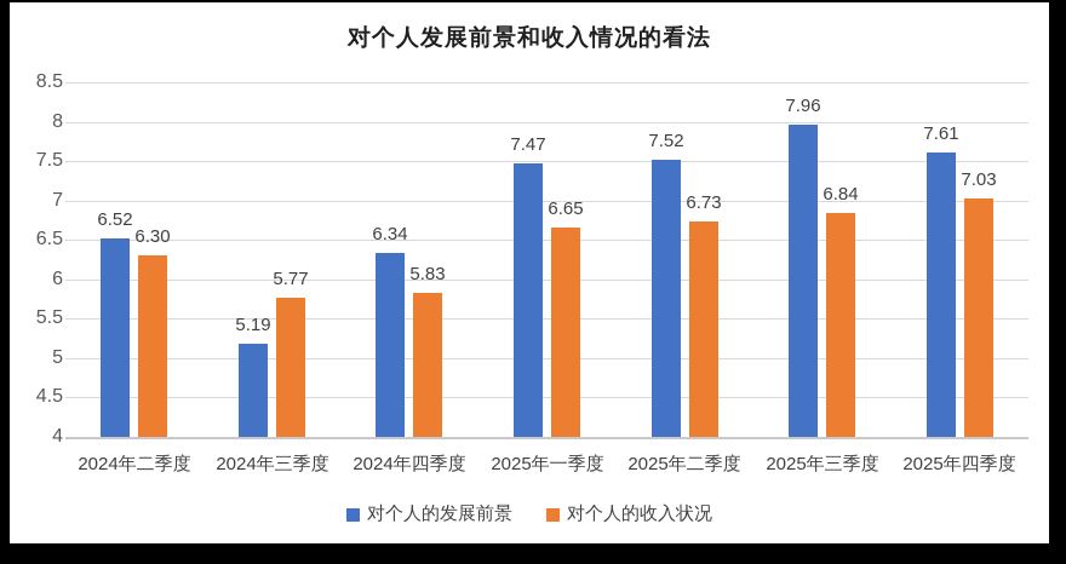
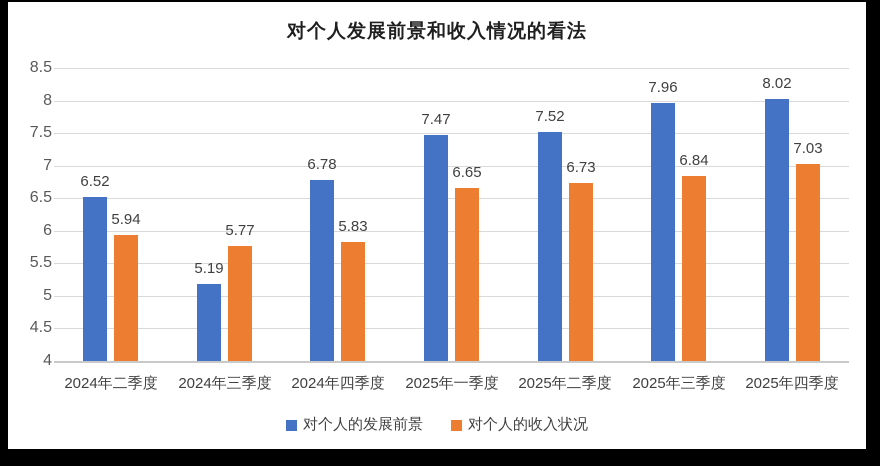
对个人的收入状况/2024年二季度: 6.30 -> 5.94
对个人的发展前景/2024年四季度: 6.34 -> 6.78
对个人的发展前景/2025年四季度: 7.61 -> 8.02
